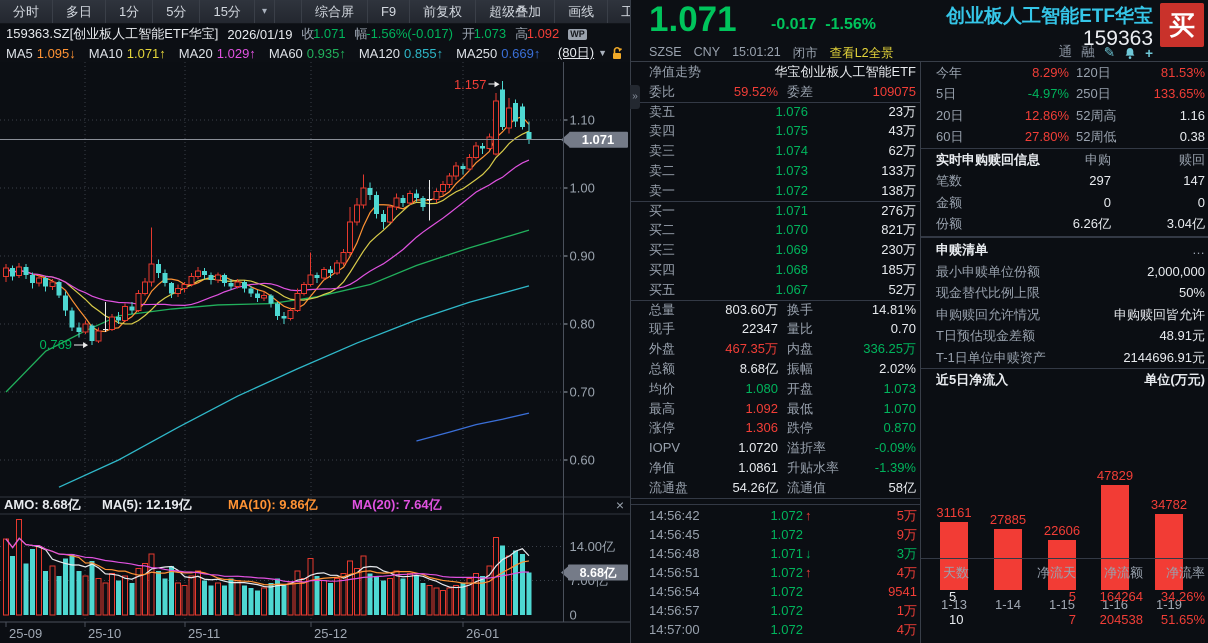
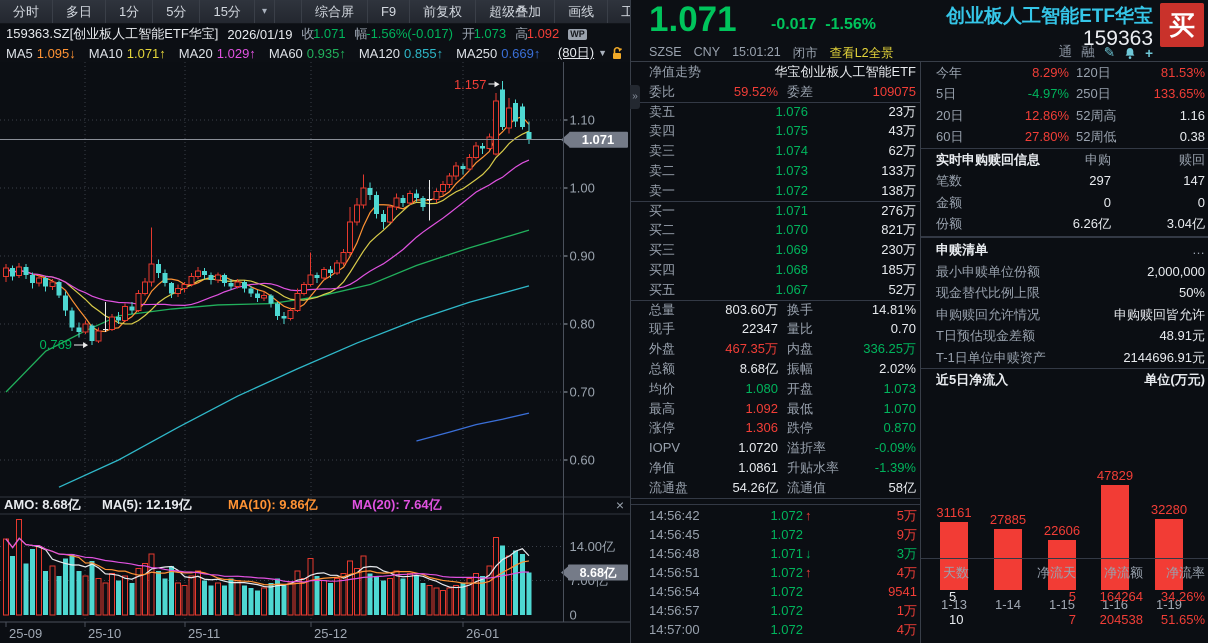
近5日净流入/1-19: 34782 -> 32280
